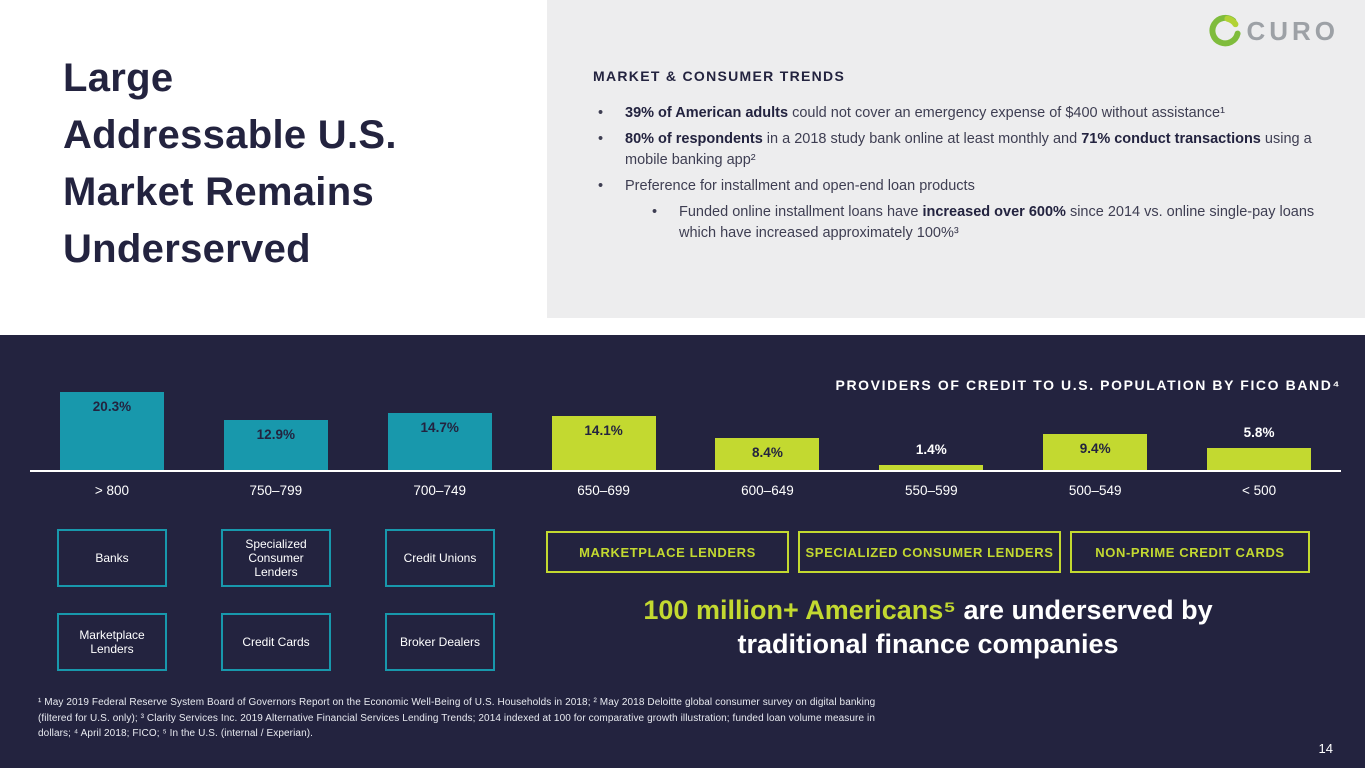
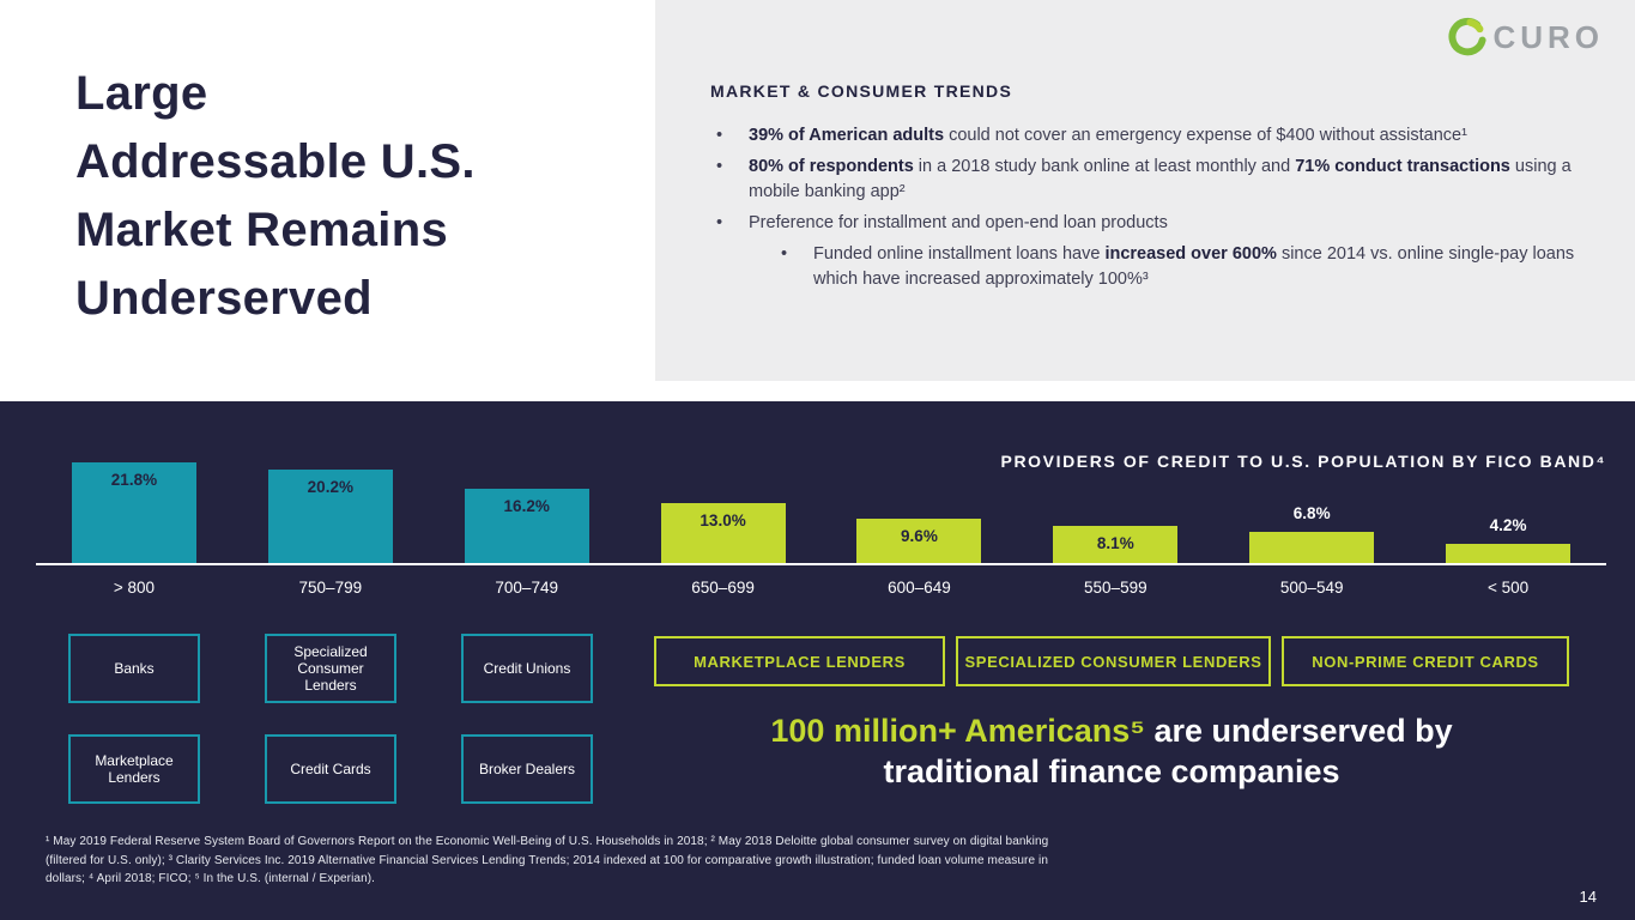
> 800: 20.3% -> 21.8%
750–799: 12.9% -> 20.2%
700–749: 14.7% -> 16.2%
650–699: 14.1% -> 13.0%
600–649: 8.4% -> 9.6%
550–599: 1.4% -> 8.1%
500–549: 9.4% -> 6.8%
< 500: 5.8% -> 4.2%
